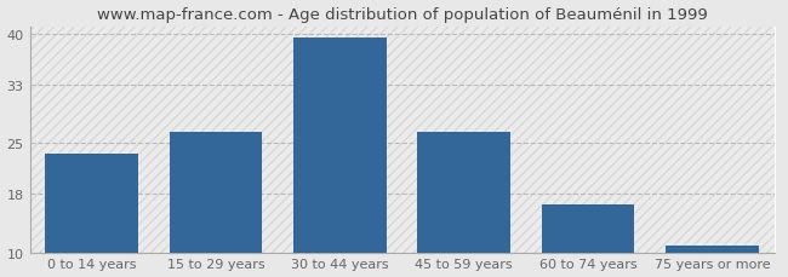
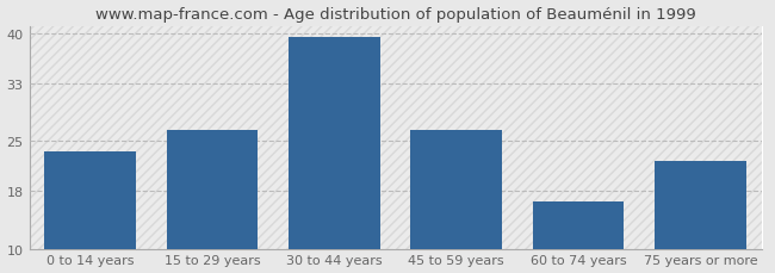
75 years or more: 11.0 -> 22.2
